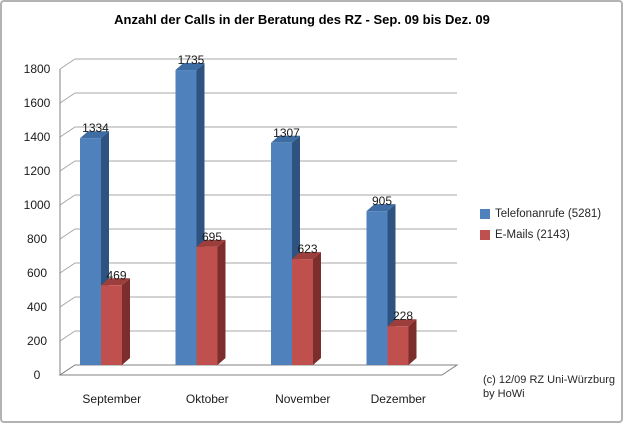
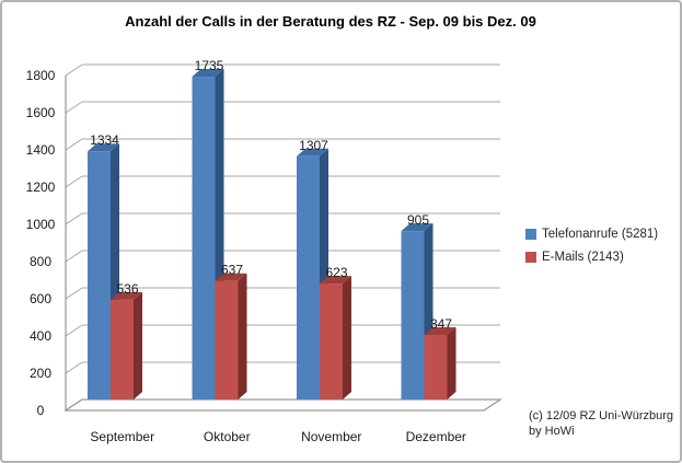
E-Mails (2143)/September: 469 -> 536
E-Mails (2143)/Oktober: 695 -> 637
E-Mails (2143)/Dezember: 228 -> 347
